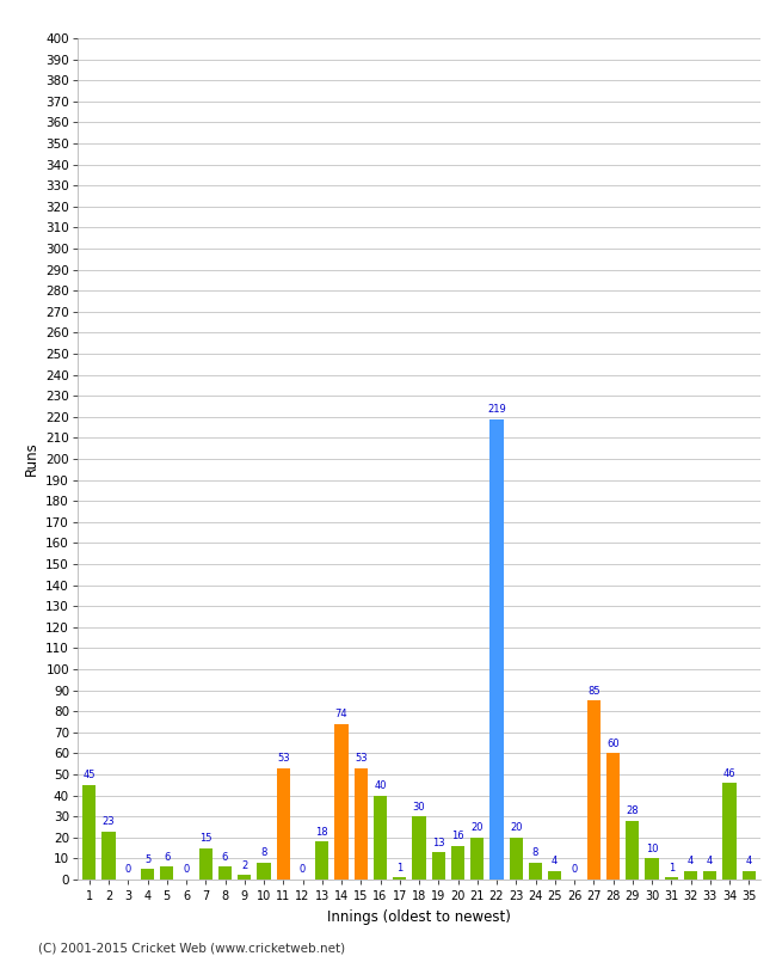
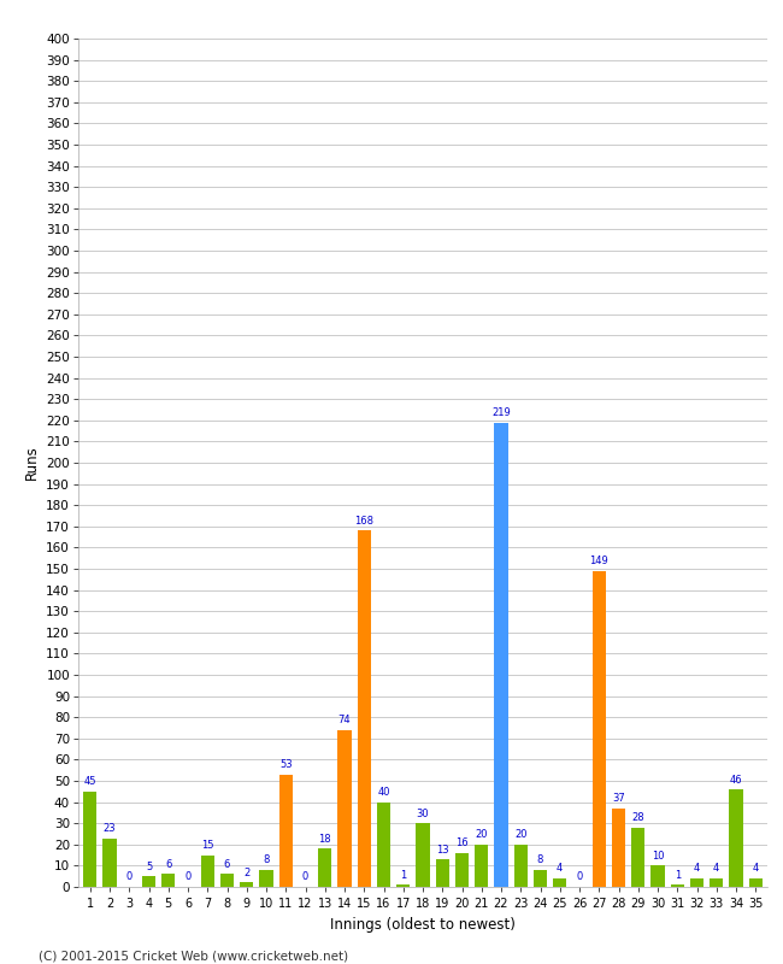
15: 53 -> 168
27: 85 -> 149
28: 60 -> 37
